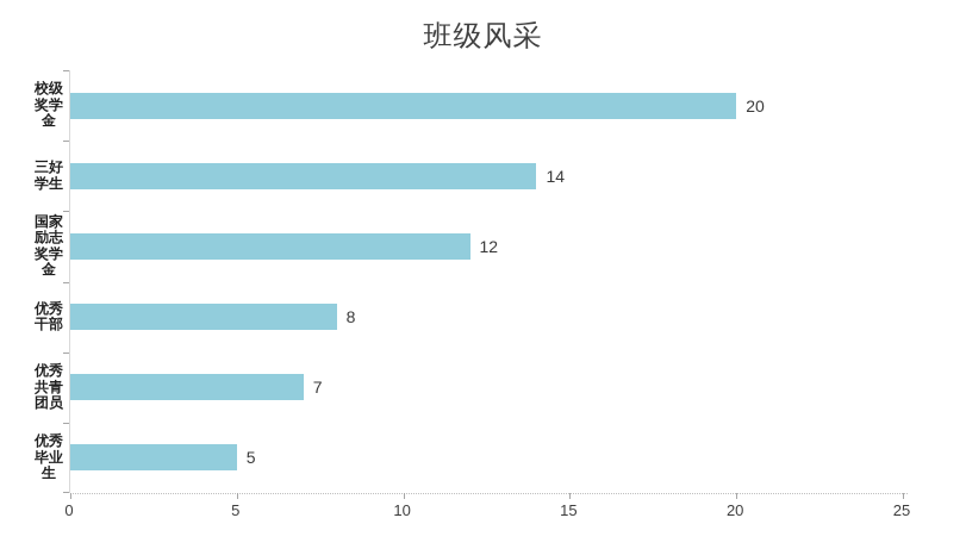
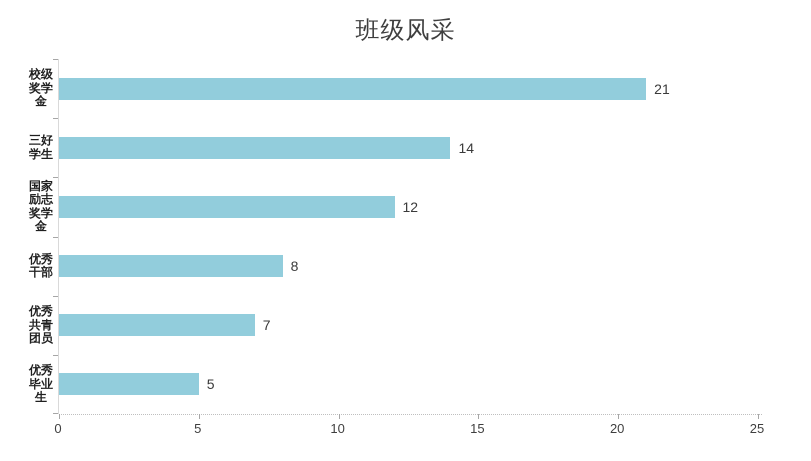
校级奖学金: 20 -> 21
